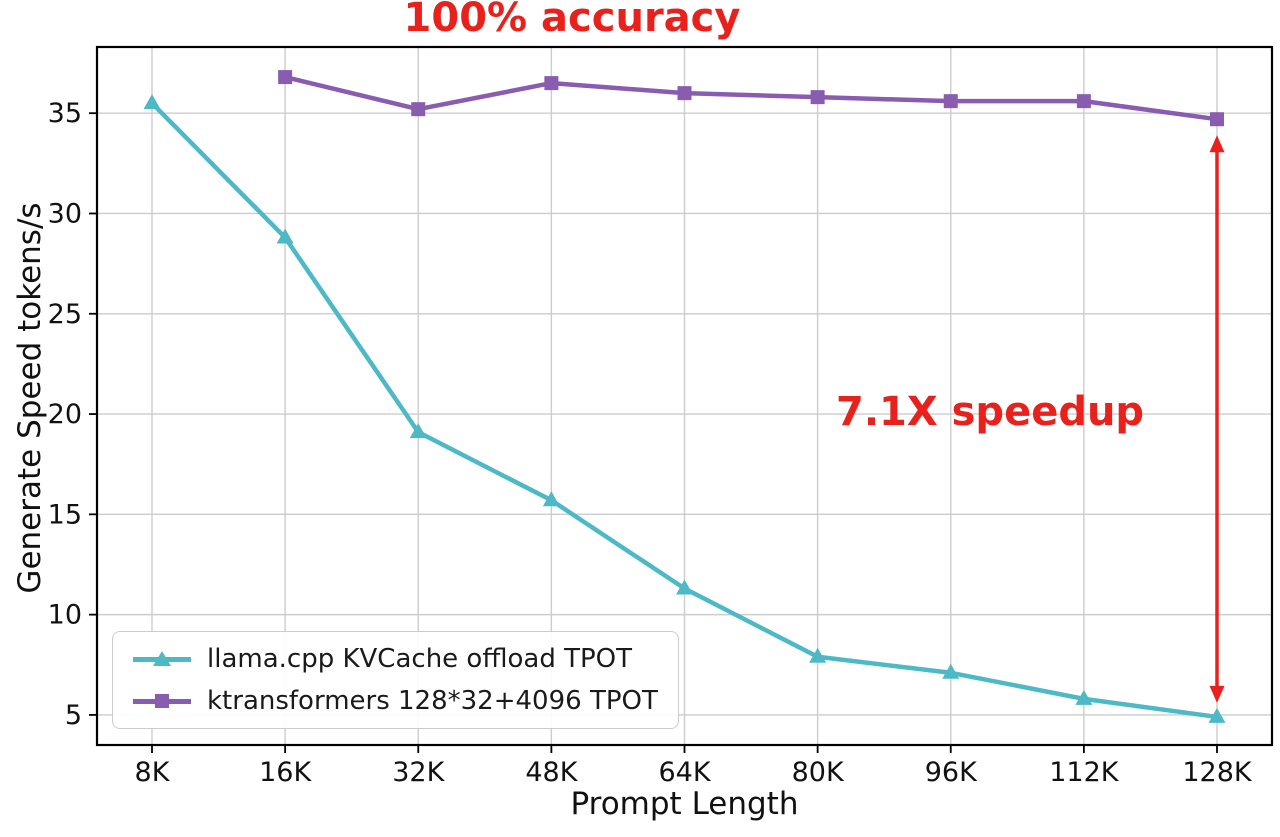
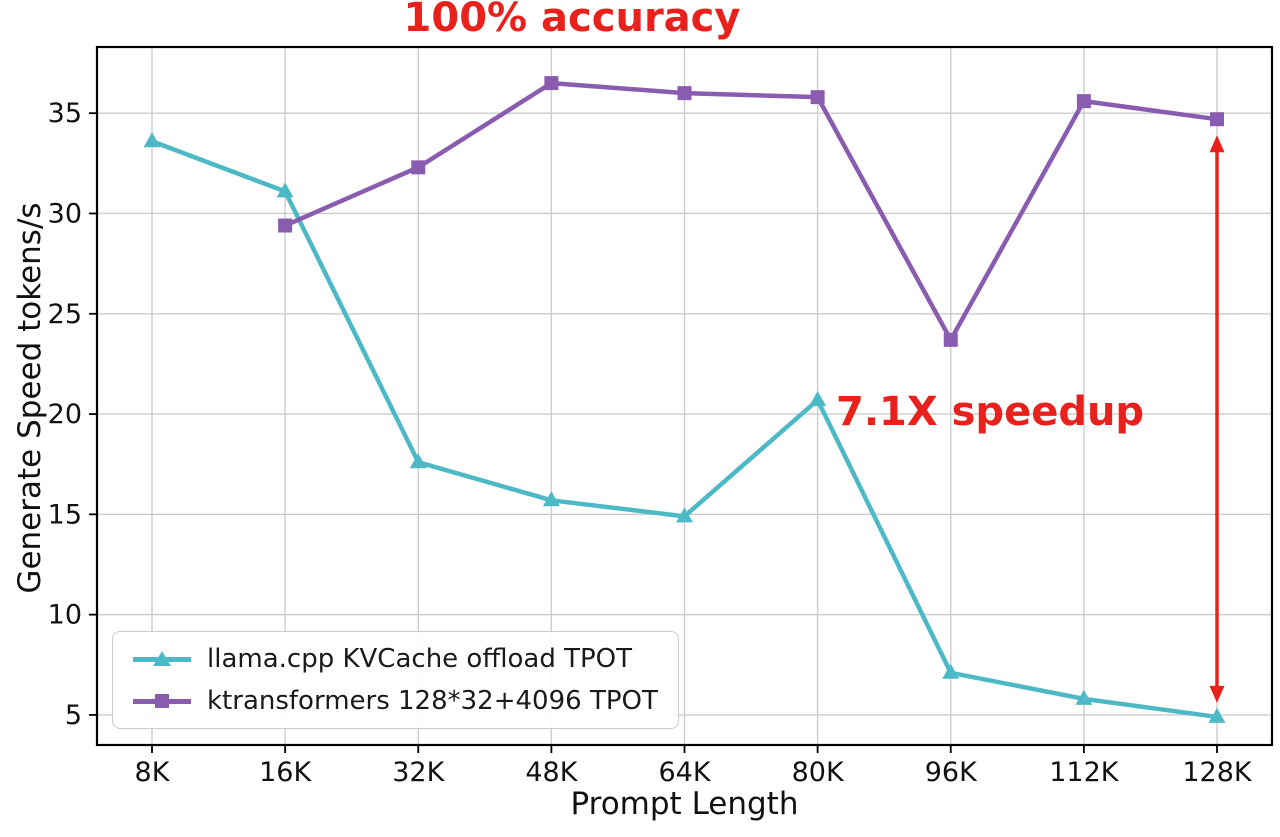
llama.cpp KVCache offload TPOT/8K: 35.5 -> 33.6
llama.cpp KVCache offload TPOT/16K: 28.8 -> 31.1
ktransformers 128*32+4096 TPOT/16K: 36.8 -> 29.4
llama.cpp KVCache offload TPOT/32K: 19.1 -> 17.6
ktransformers 128*32+4096 TPOT/32K: 35.2 -> 32.3
llama.cpp KVCache offload TPOT/64K: 11.3 -> 14.9
llama.cpp KVCache offload TPOT/80K: 7.9 -> 20.7
ktransformers 128*32+4096 TPOT/96K: 35.6 -> 23.7
